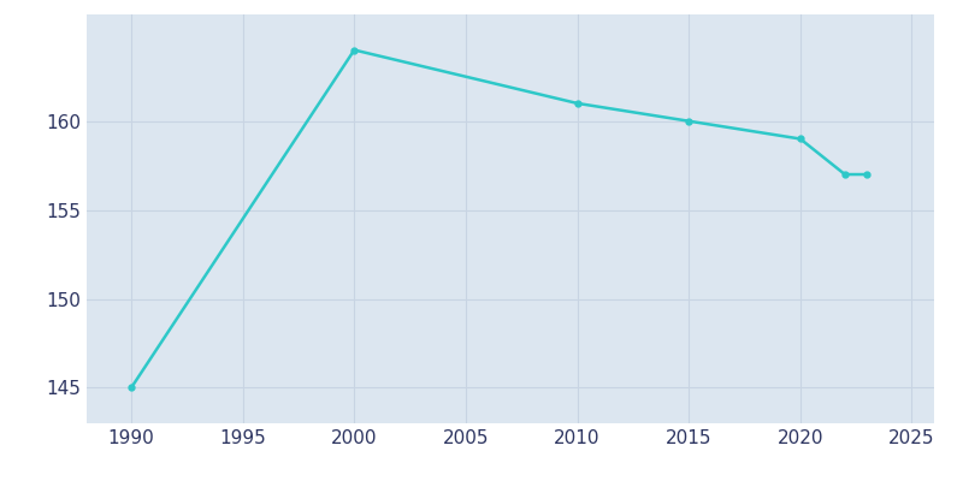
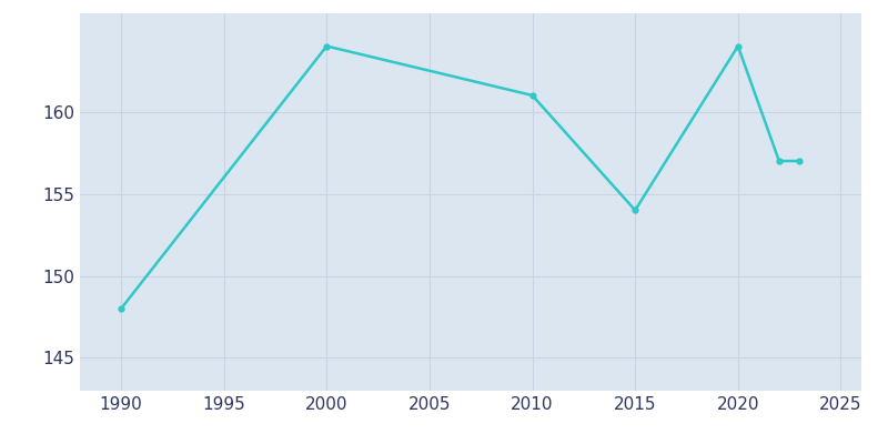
1990: 145 -> 148
2015: 160 -> 154
2020: 159 -> 164
